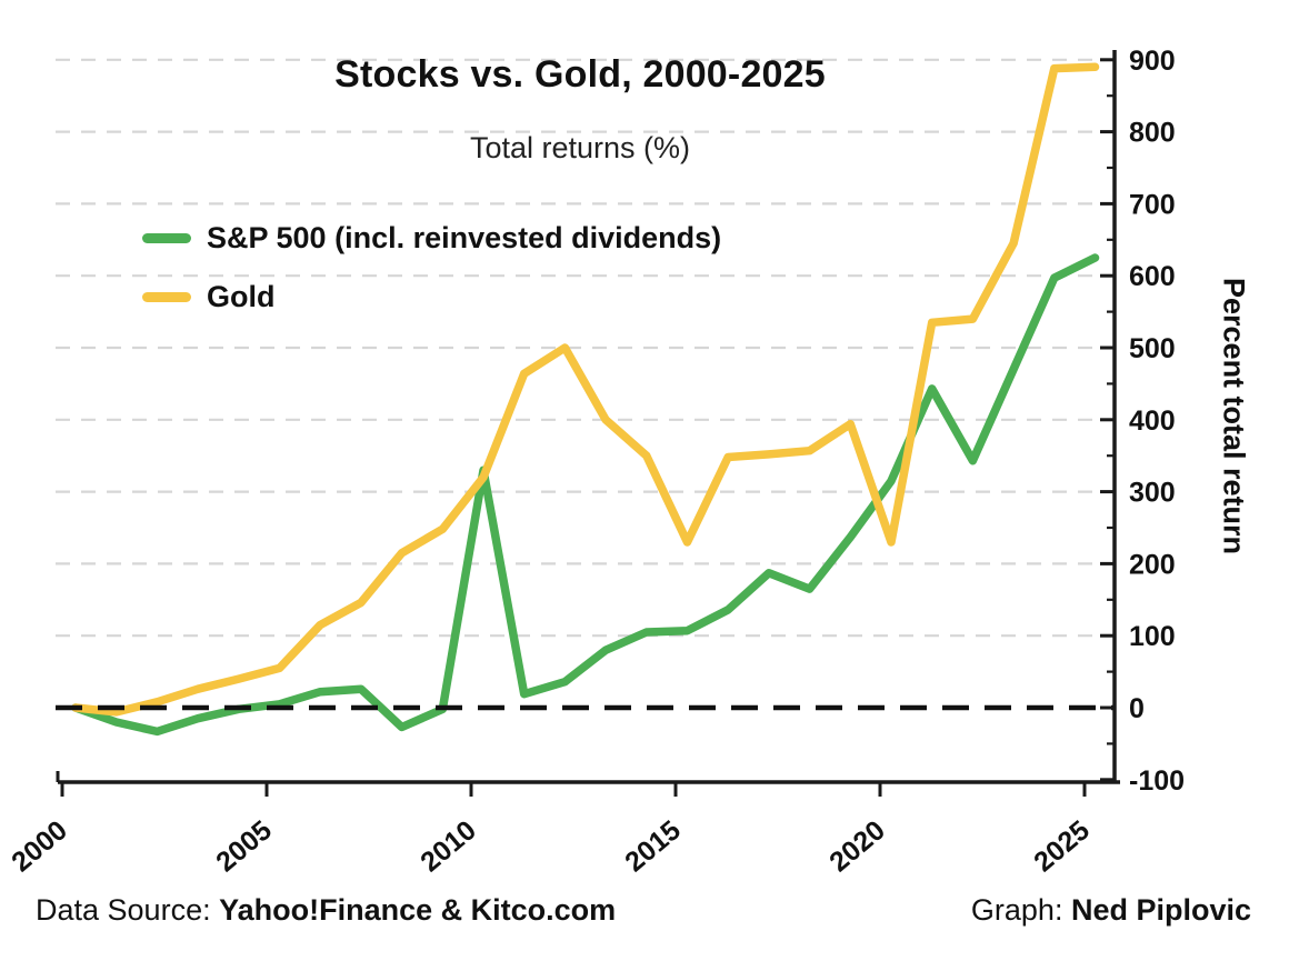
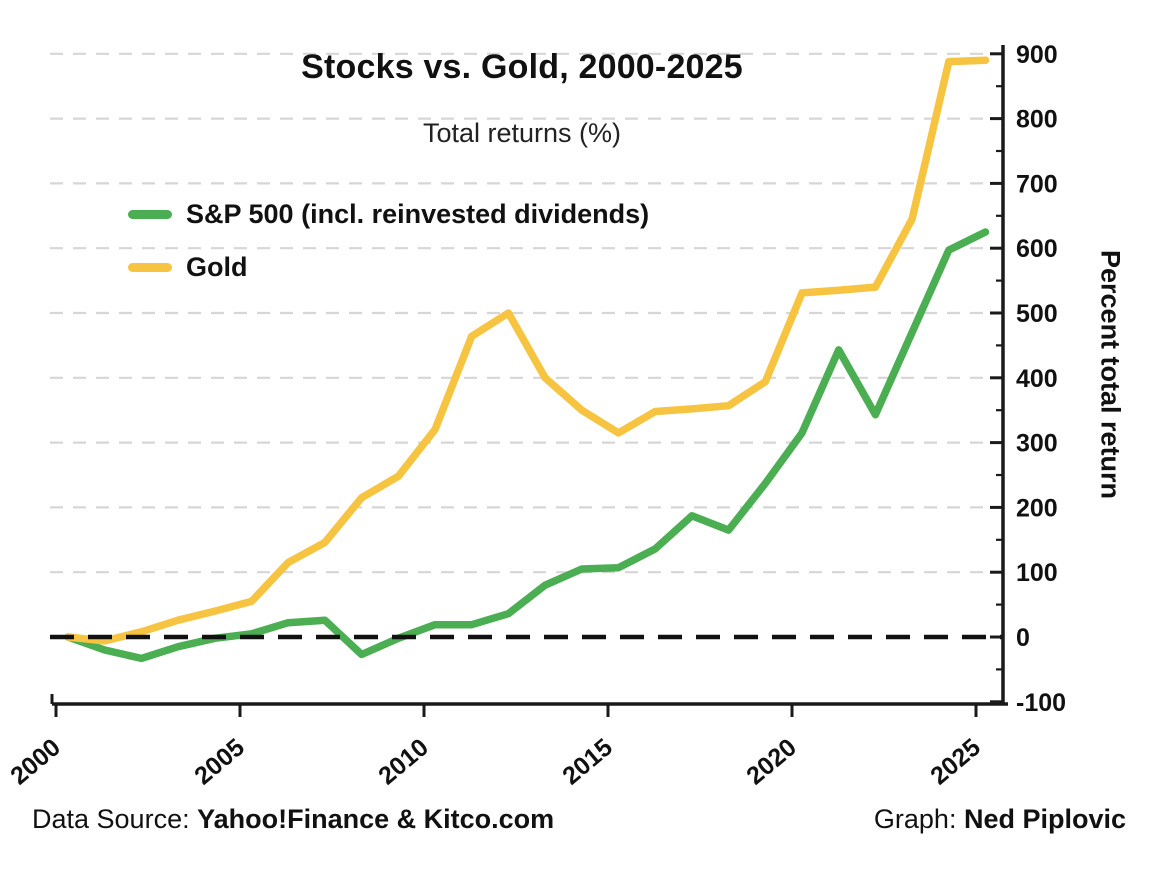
S&P 500 (incl. reinvested dividends)/2010: 330 -> 20
Gold/2015: 230 -> 320
Gold/2020: 230 -> 530
